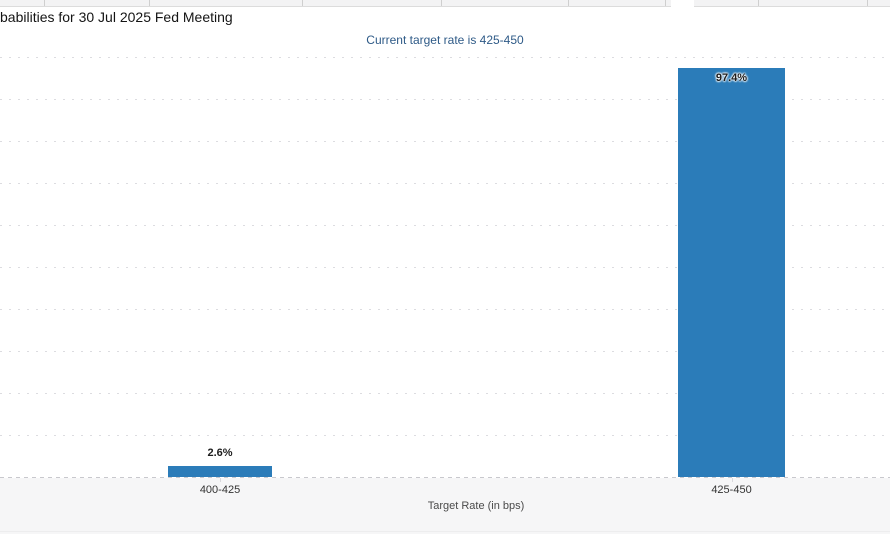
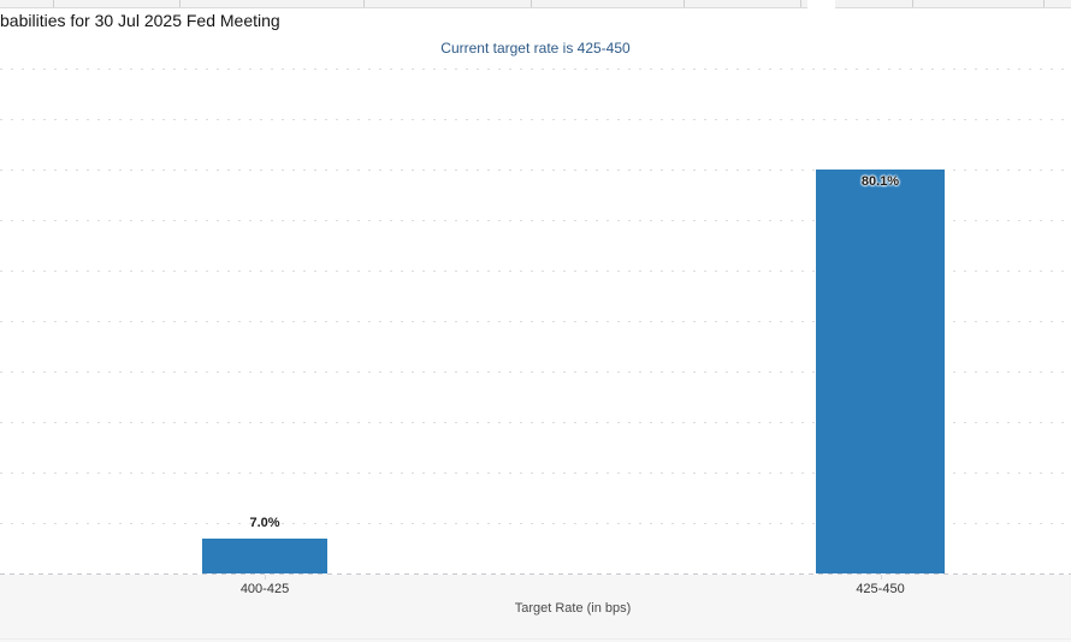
400-425: 2.6% -> 7.0%
425-450: 97.4% -> 80.1%
